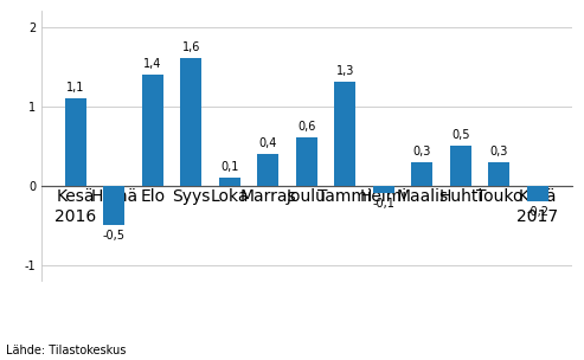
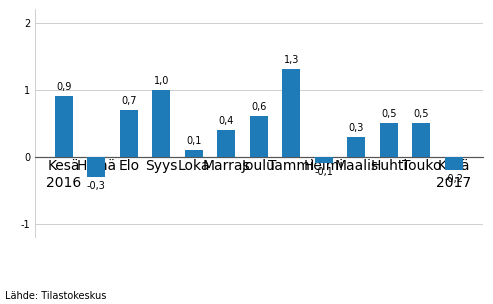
Kesä 2016: 1,1 -> 0,9
Heinä: -0,5 -> -0,3
Elo: 1,4 -> 0,7
Syys: 1,6 -> 1,0
Touko: 0,3 -> 0,5
